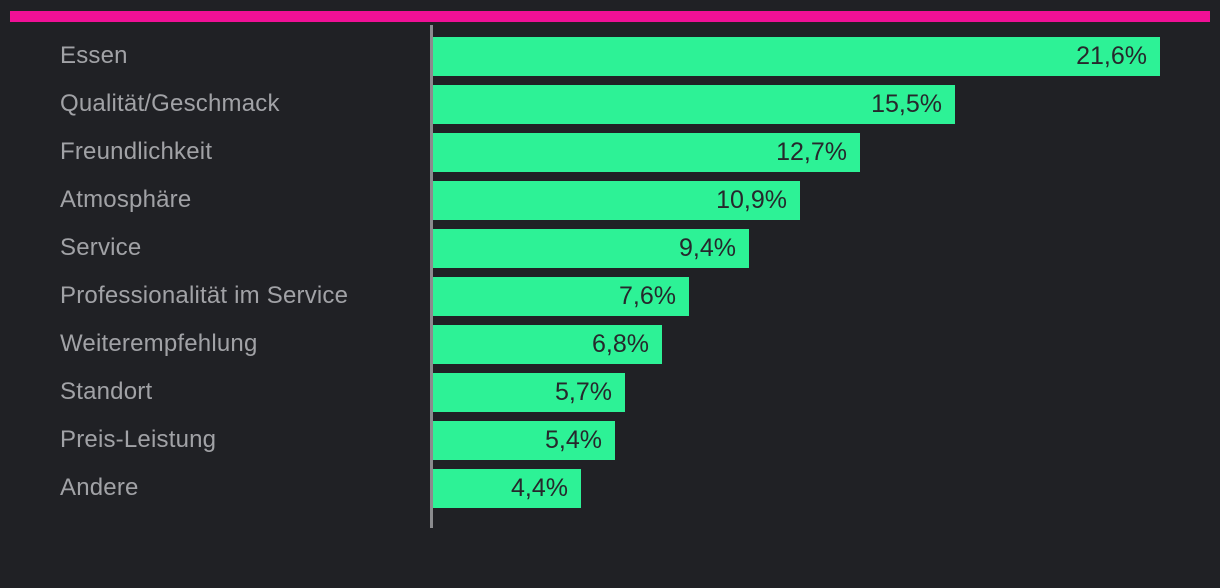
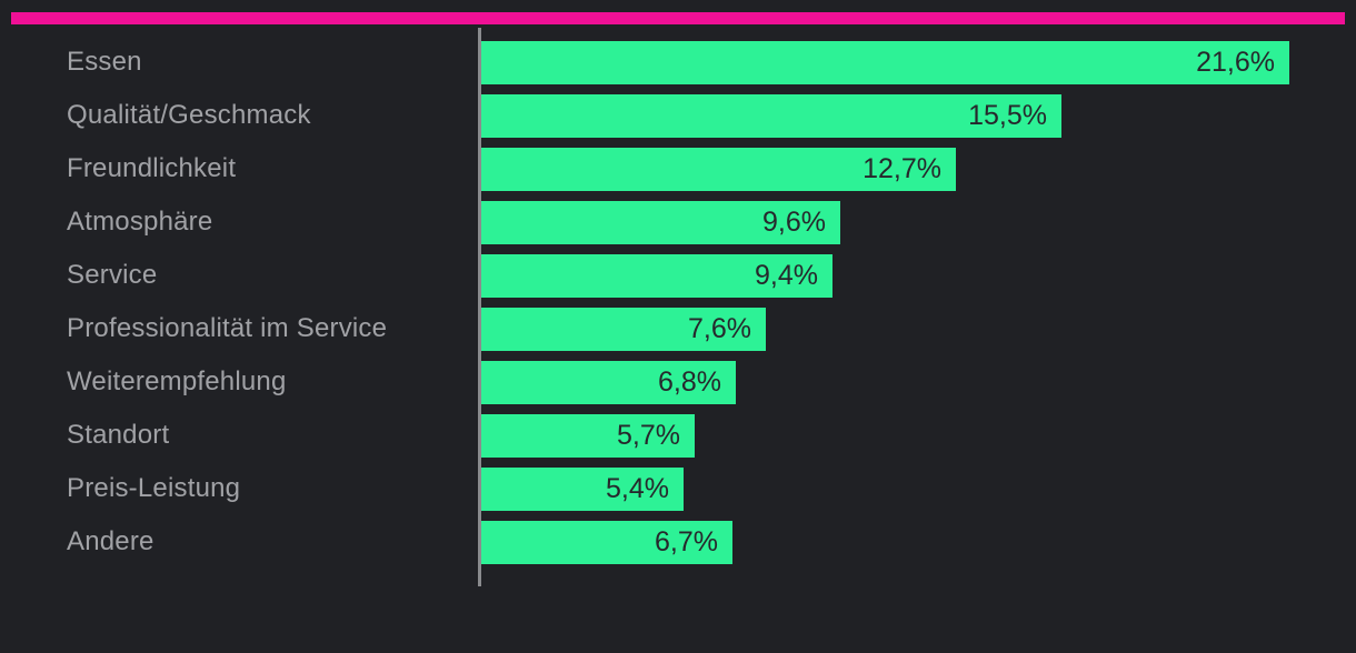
Atmosphäre: 10,9% -> 9,6%
Andere: 4,4% -> 6,7%
